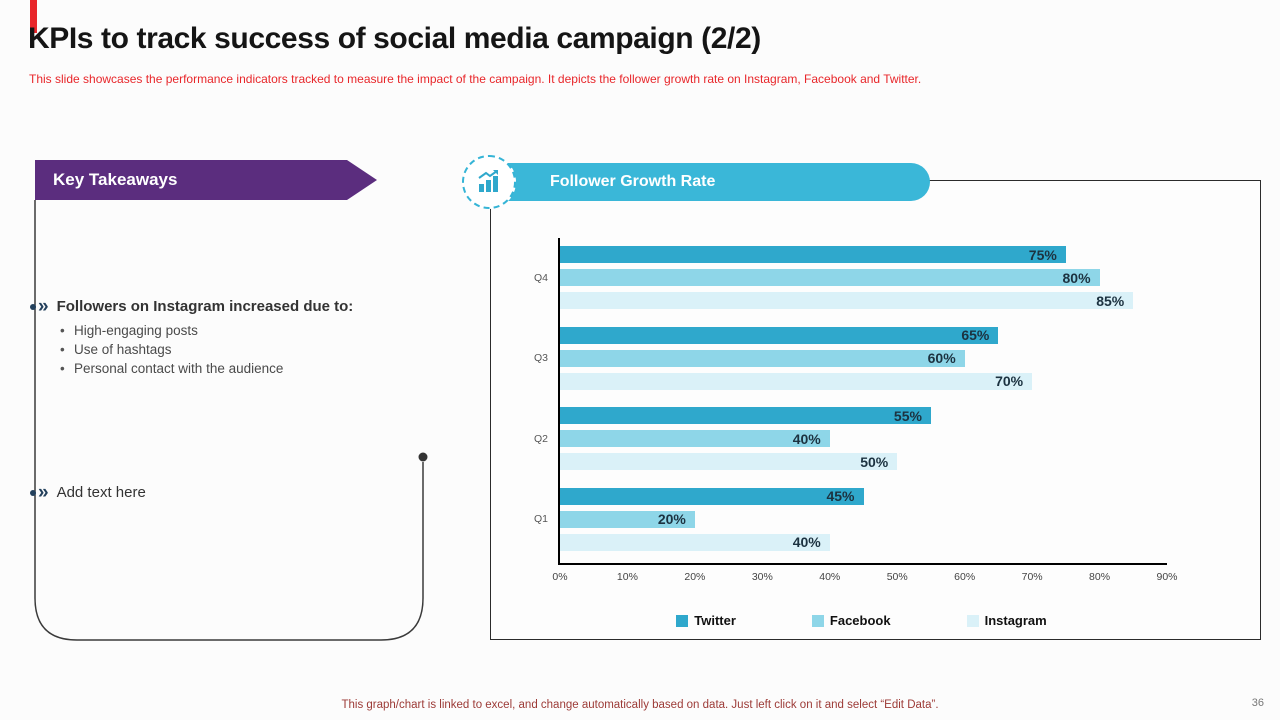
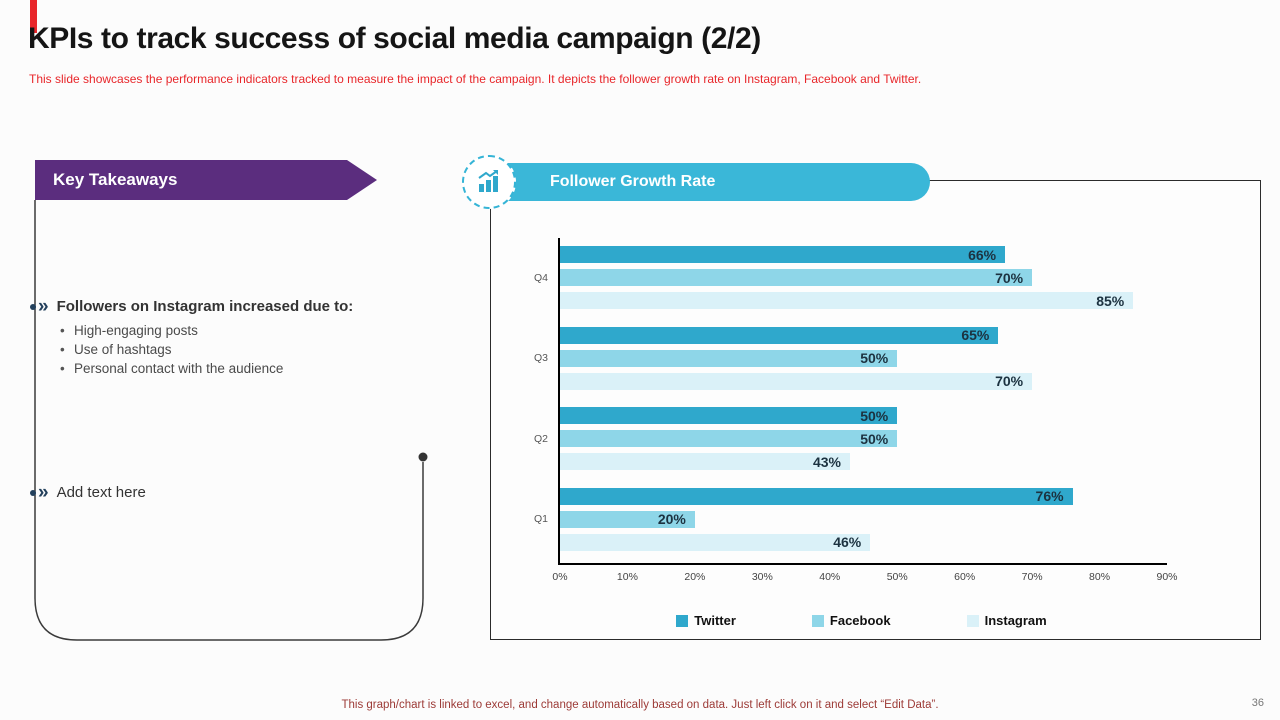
Twitter/Q4: 75% -> 66%
Facebook/Q4: 80% -> 70%
Facebook/Q3: 60% -> 50%
Twitter/Q2: 55% -> 50%
Facebook/Q2: 40% -> 50%
Instagram/Q2: 50% -> 43%
Twitter/Q1: 45% -> 76%
Instagram/Q1: 40% -> 46%
